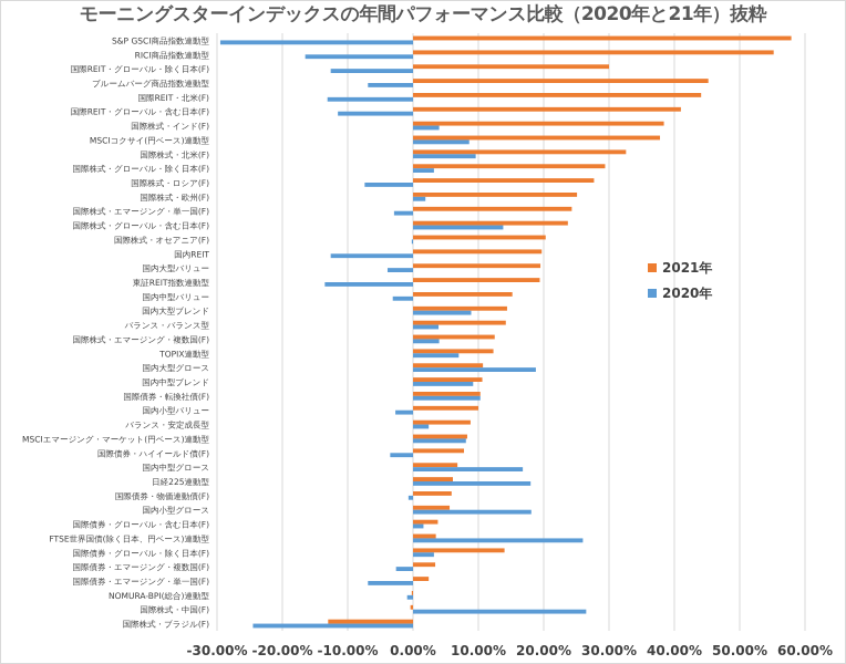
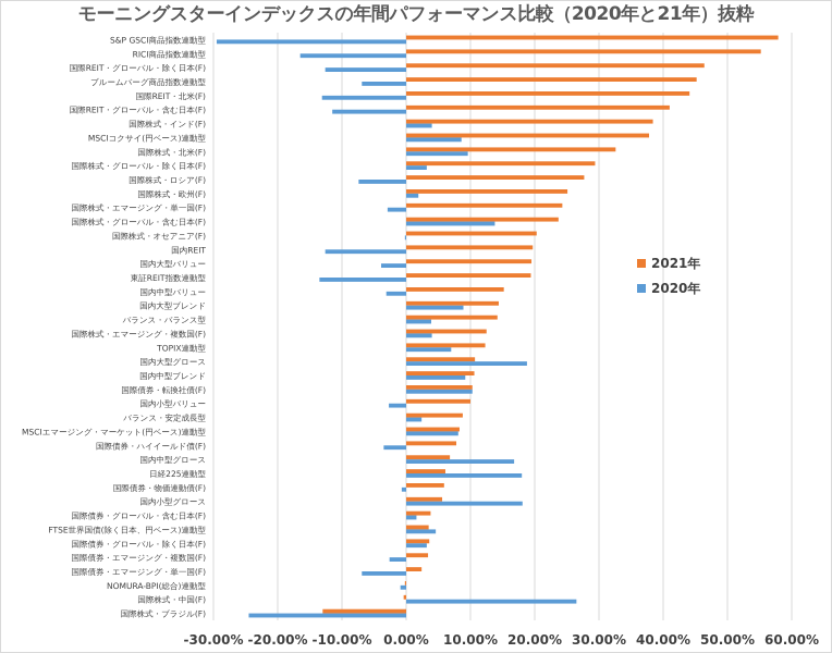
2021年/国際REIT・グローバル・除く日本(F): 30% -> 46%
2020年/FTSE世界国債(除く日本、円ベース)連動型: 26% -> 5%
2021年/国際債券・グローバル・除く日本(F): 14% -> 4%
